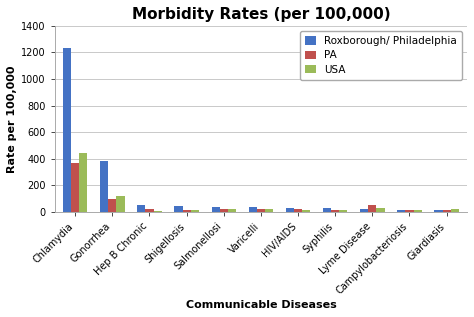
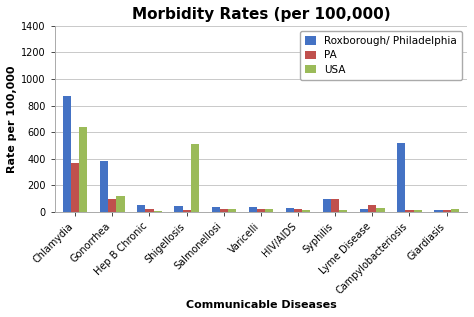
Roxborough/ Philadelphia/Chlamydia: 1230 -> 870
USA/Chlamydia: 440 -> 640
USA/Shigellosis: 20 -> 510
Roxborough/ Philadelphia/Syphilis: 30 -> 100
PA/Syphilis: 20 -> 100
Roxborough/ Philadelphia/Campylobacteriosis: 20 -> 520
